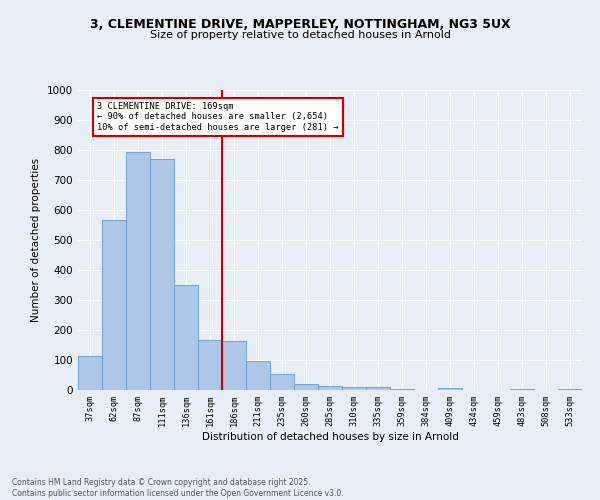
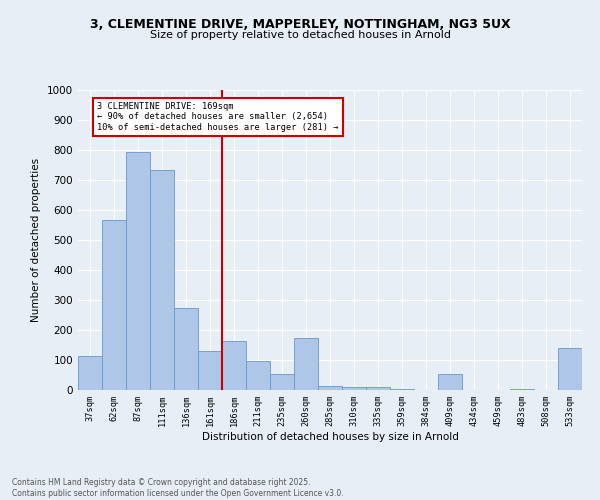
111sqm: 770 -> 735
136sqm: 350 -> 275
161sqm: 168 -> 130
260sqm: 20 -> 175
409sqm: 8 -> 55
533sqm: 2 -> 140
